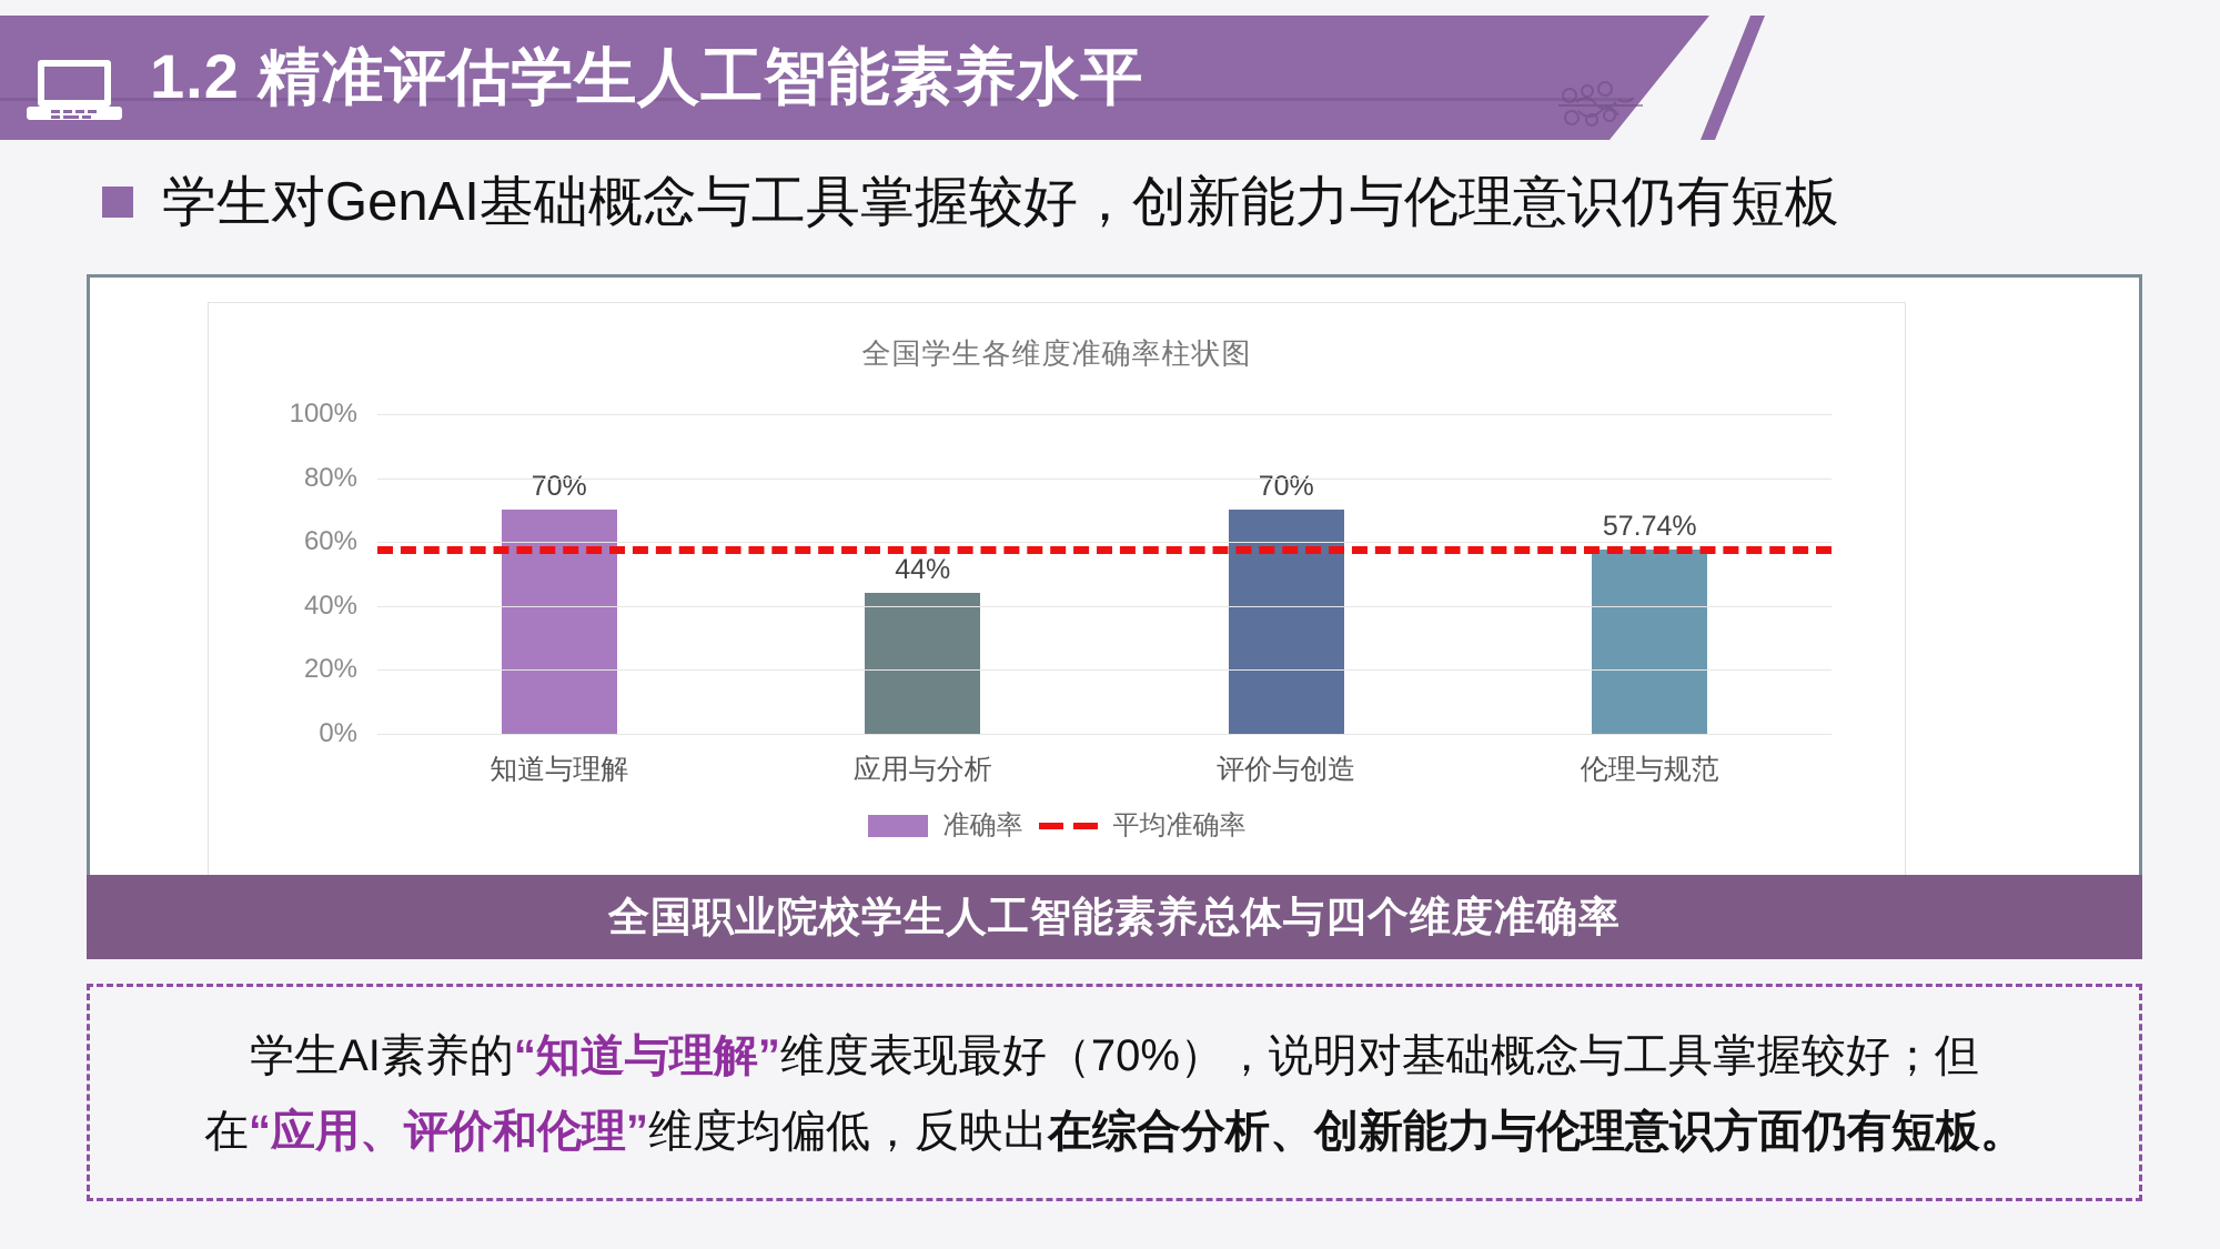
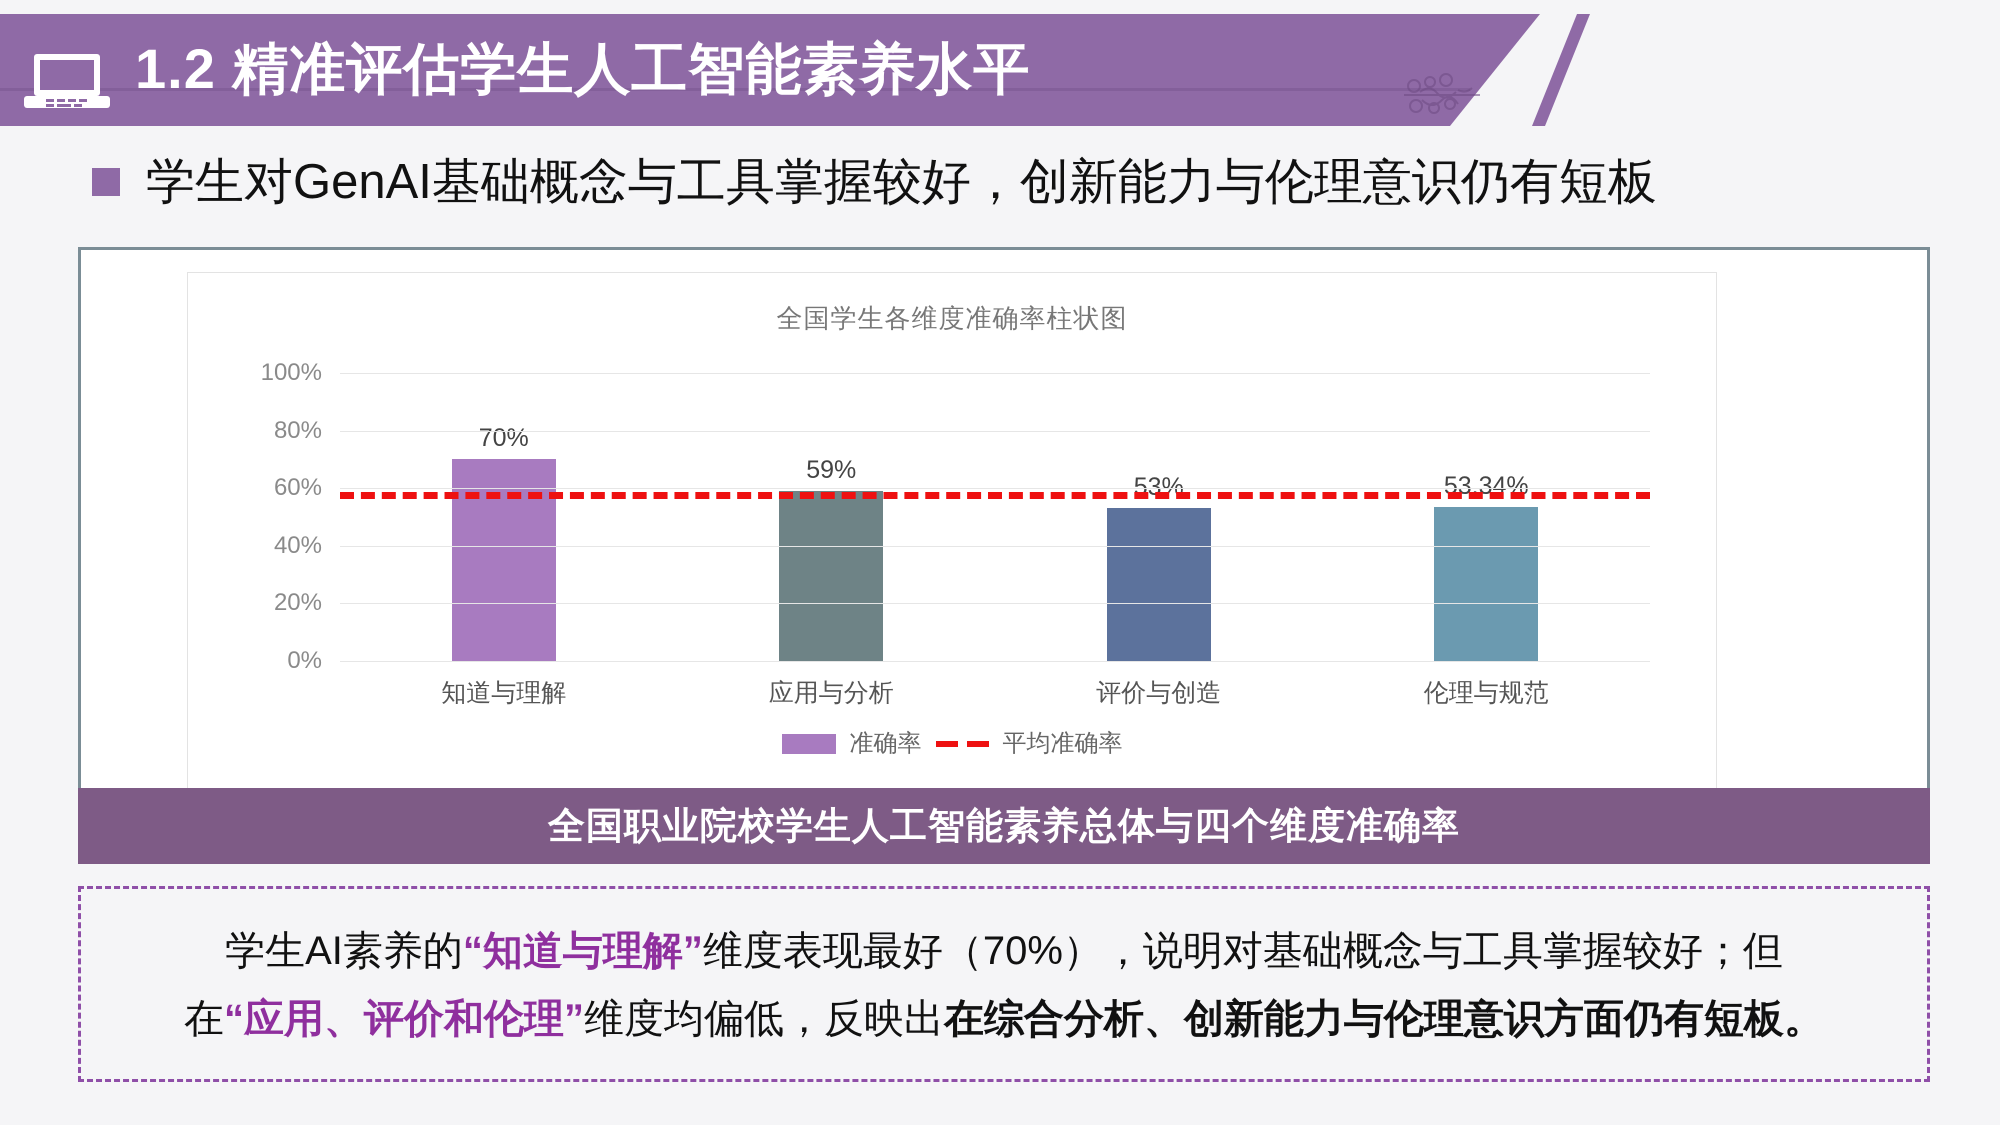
应用与分析: 44% -> 59%
评价与创造: 70% -> 53%
伦理与规范: 57.74% -> 53.34%
